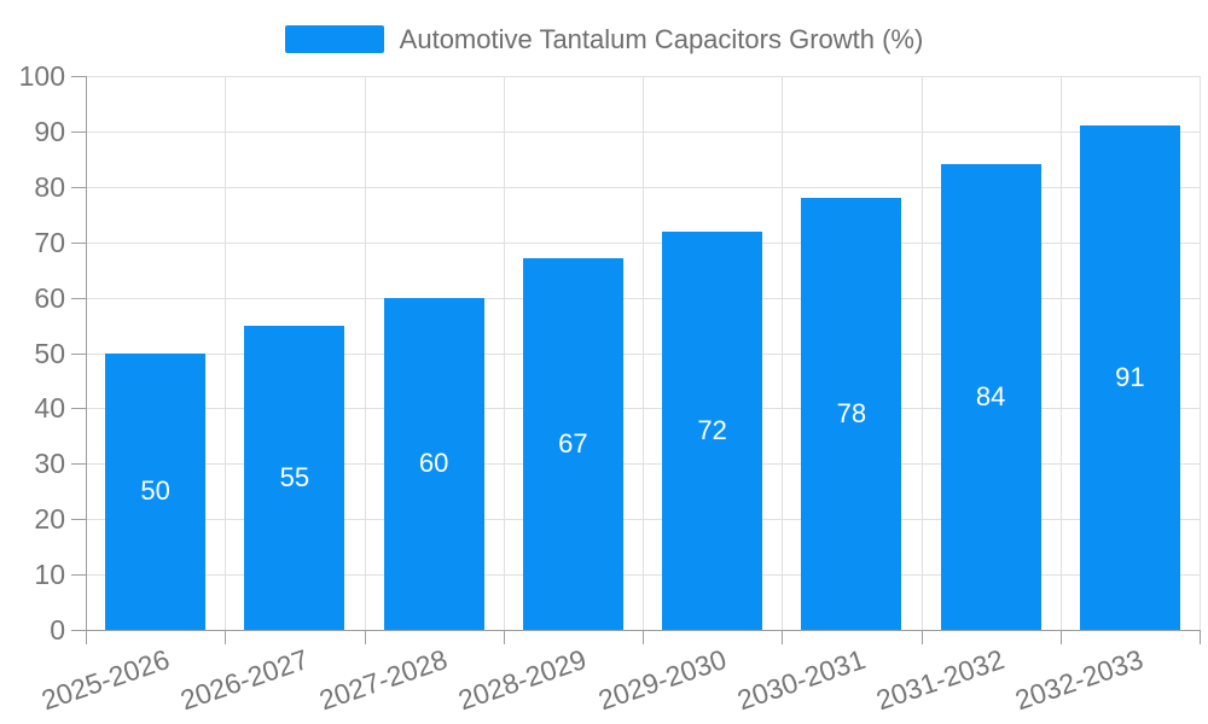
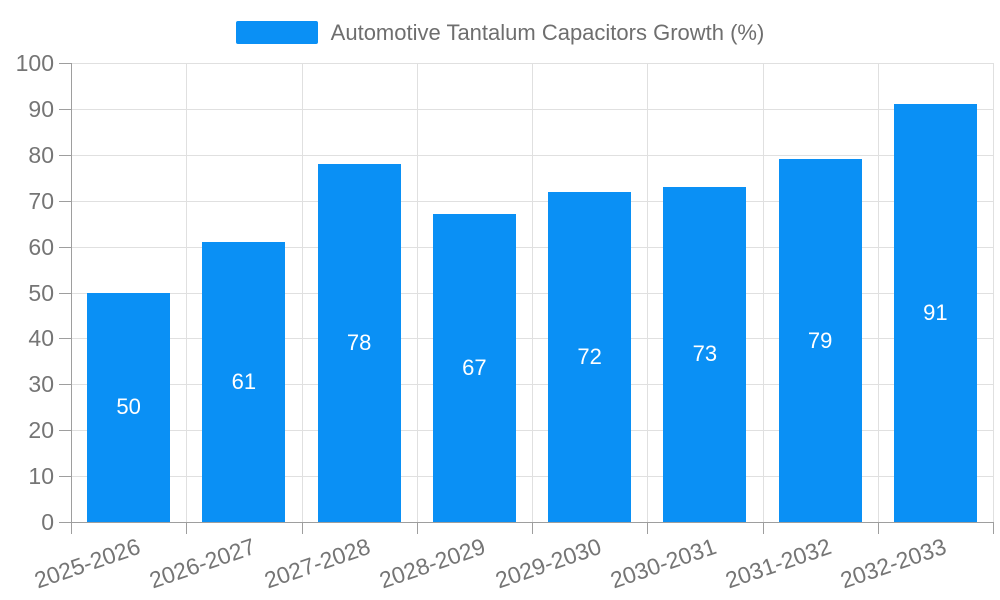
2026-2027: 55 -> 61
2027-2028: 60 -> 78
2030-2031: 78 -> 73
2031-2032: 84 -> 79
